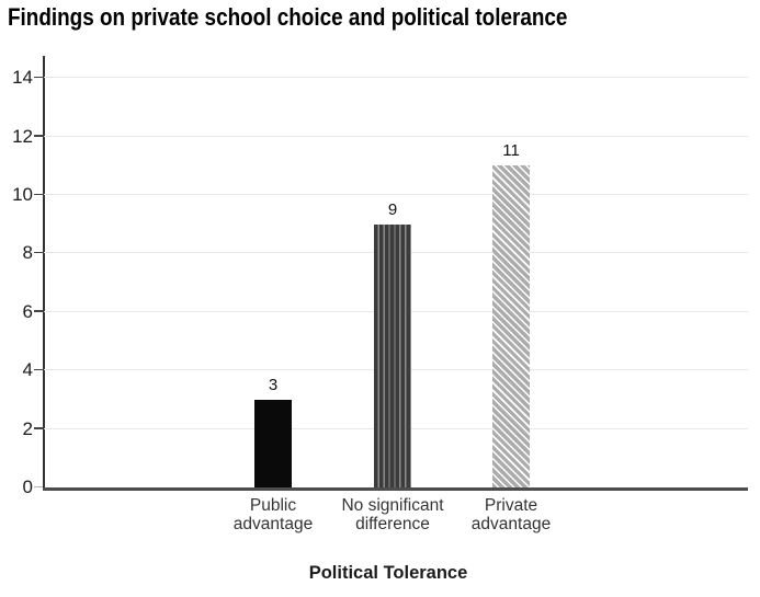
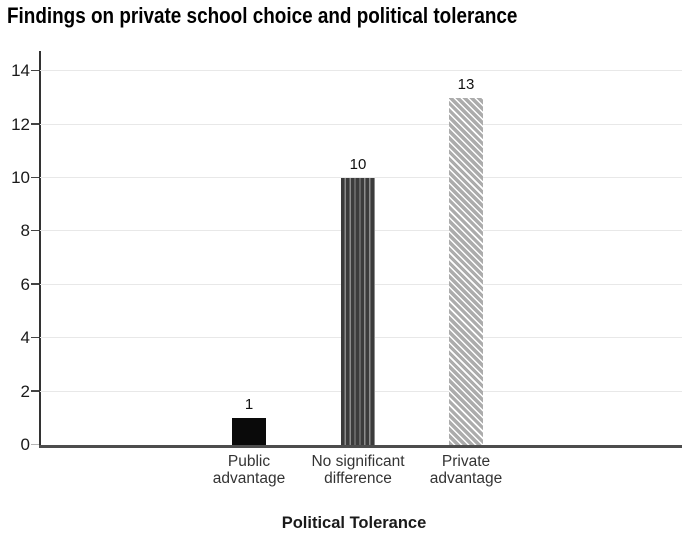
Public advantage: 3 -> 1
No significant difference: 9 -> 10
Private advantage: 11 -> 13
